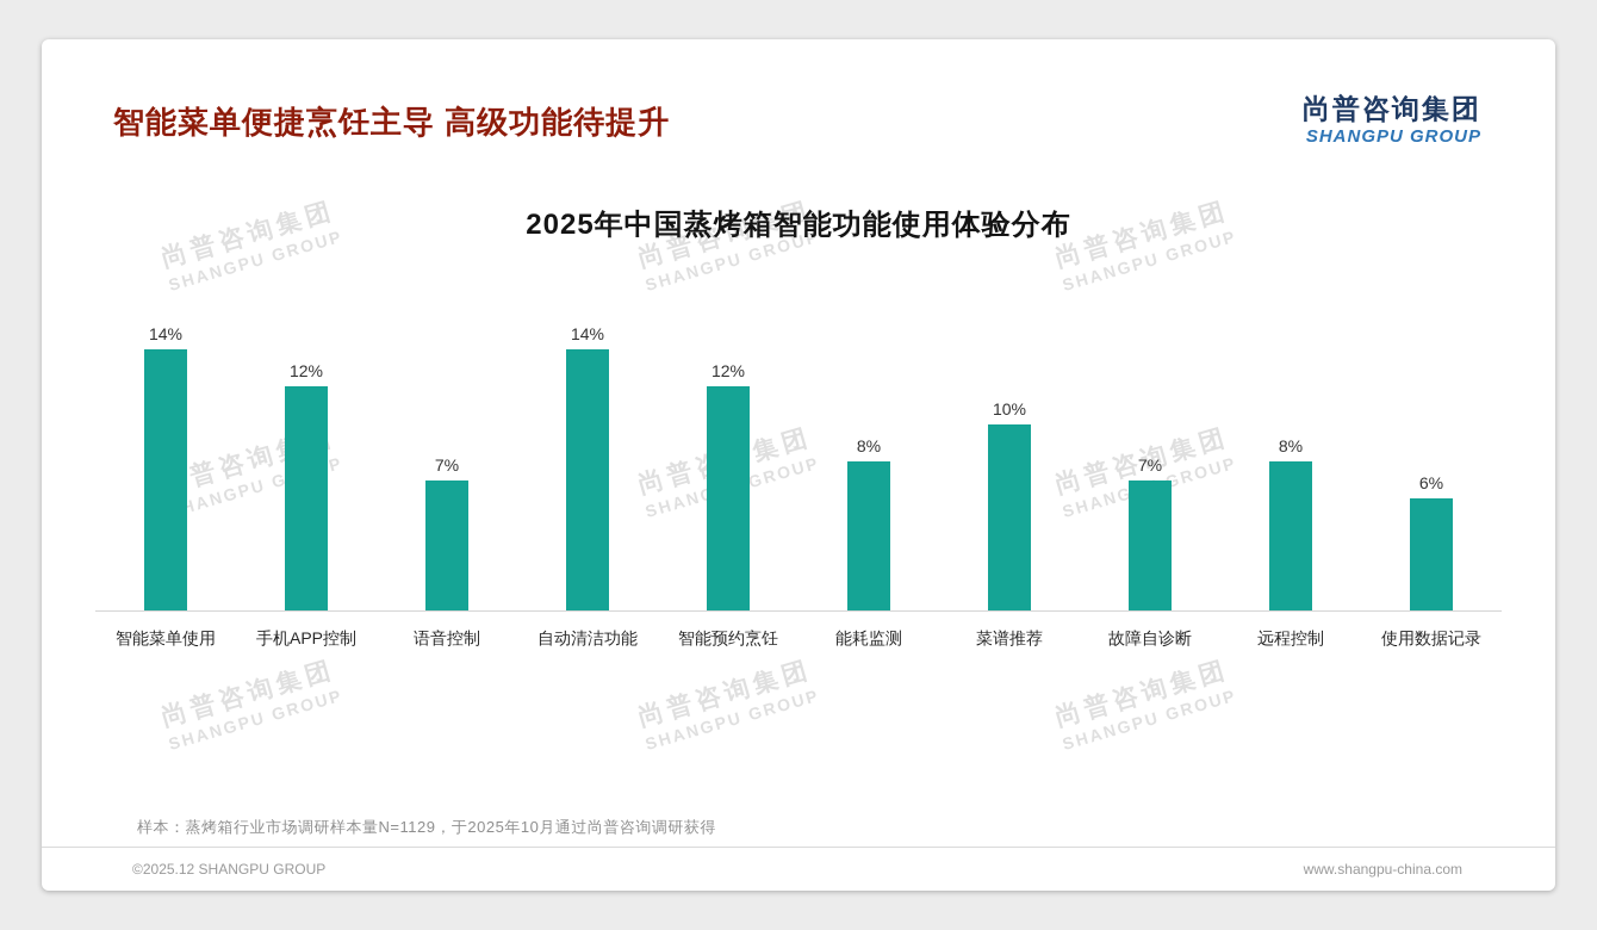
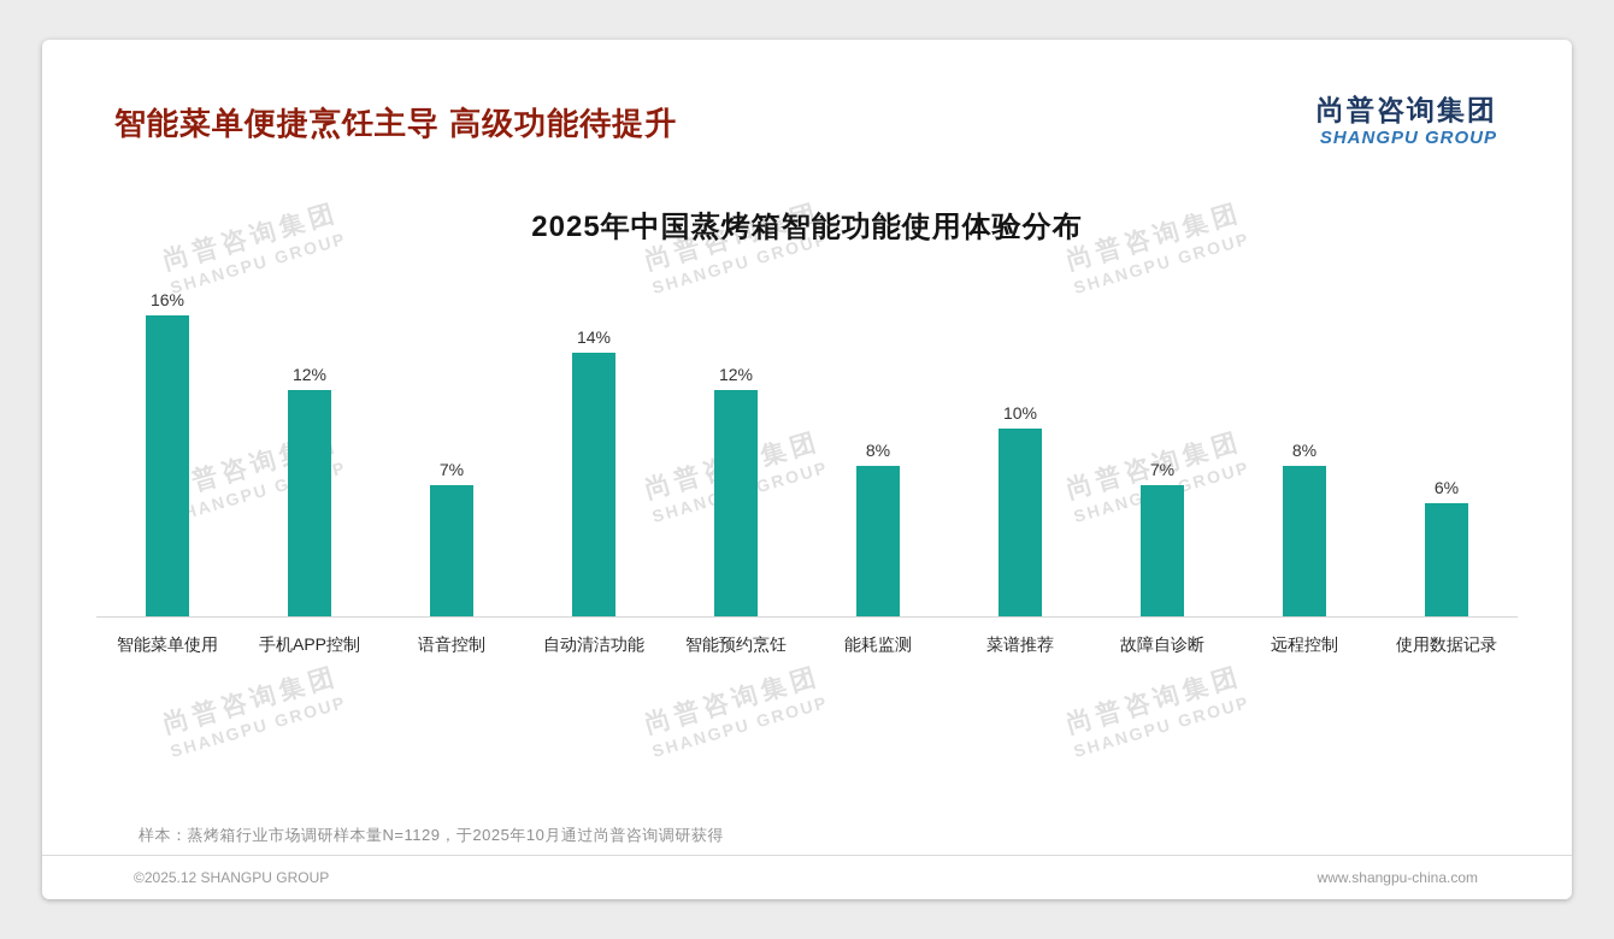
智能菜单使用: 14% -> 16%
